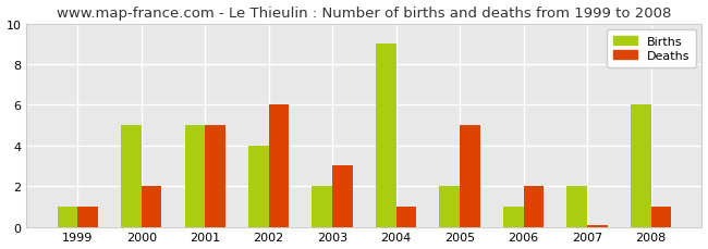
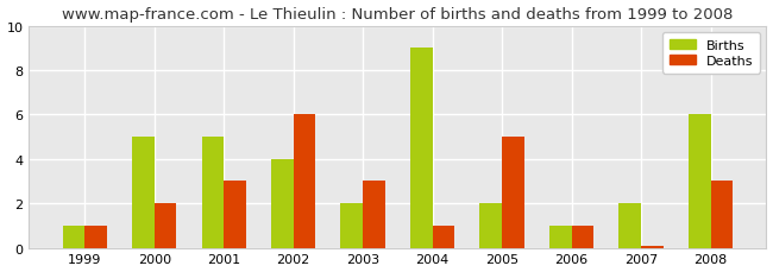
Deaths/2001: 5.0 -> 3.0
Deaths/2006: 2.0 -> 1.0
Deaths/2008: 1.0 -> 3.0
